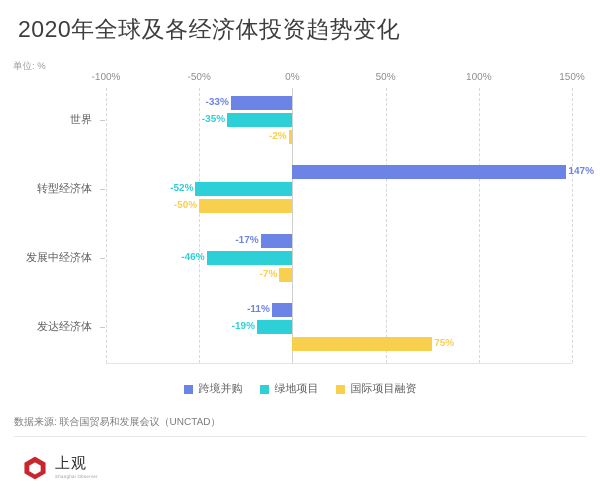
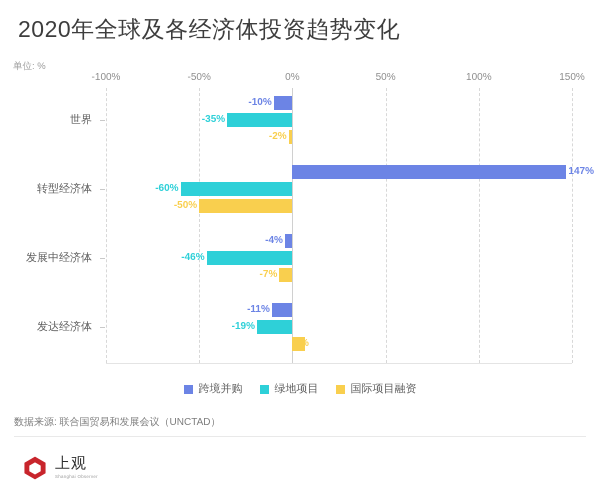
跨境并购/世界: -33% -> -10%
绿地项目/转型经济体: -52% -> -60%
跨境并购/发展中经济体: -17% -> -4%
国际项目融资/发达经济体: 75% -> 7%
